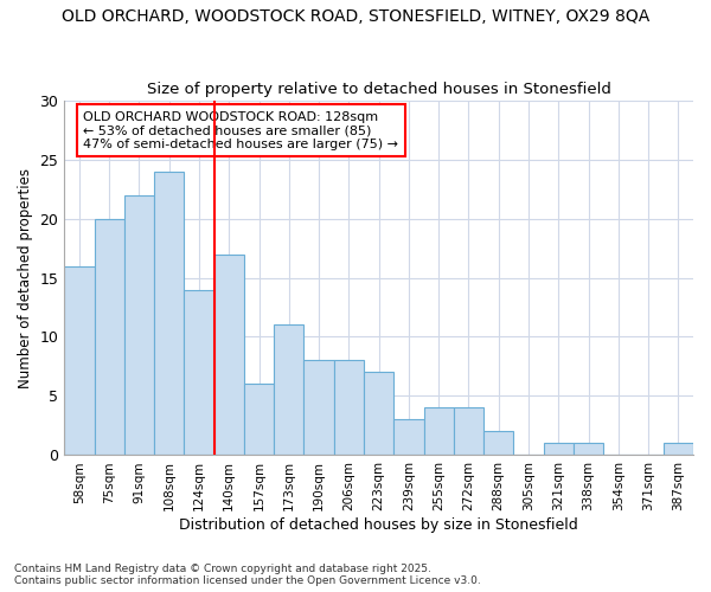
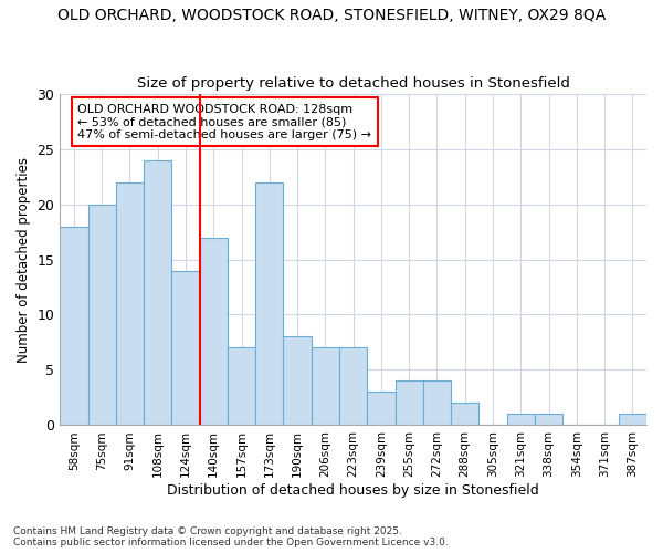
58sqm: 16 -> 18
157sqm: 6 -> 7
173sqm: 11 -> 22
206sqm: 8 -> 7
